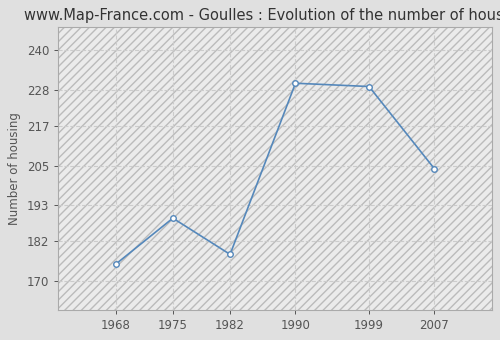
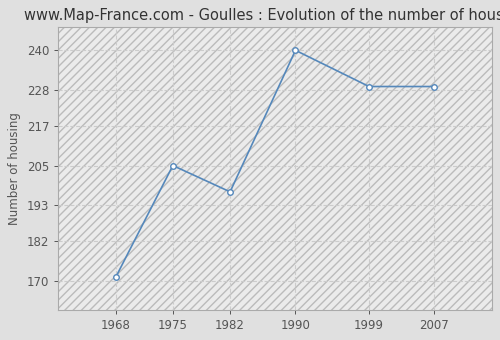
1968: 175 -> 171
1975: 189 -> 205
1982: 178 -> 197
1990: 230 -> 240
2007: 204 -> 229
